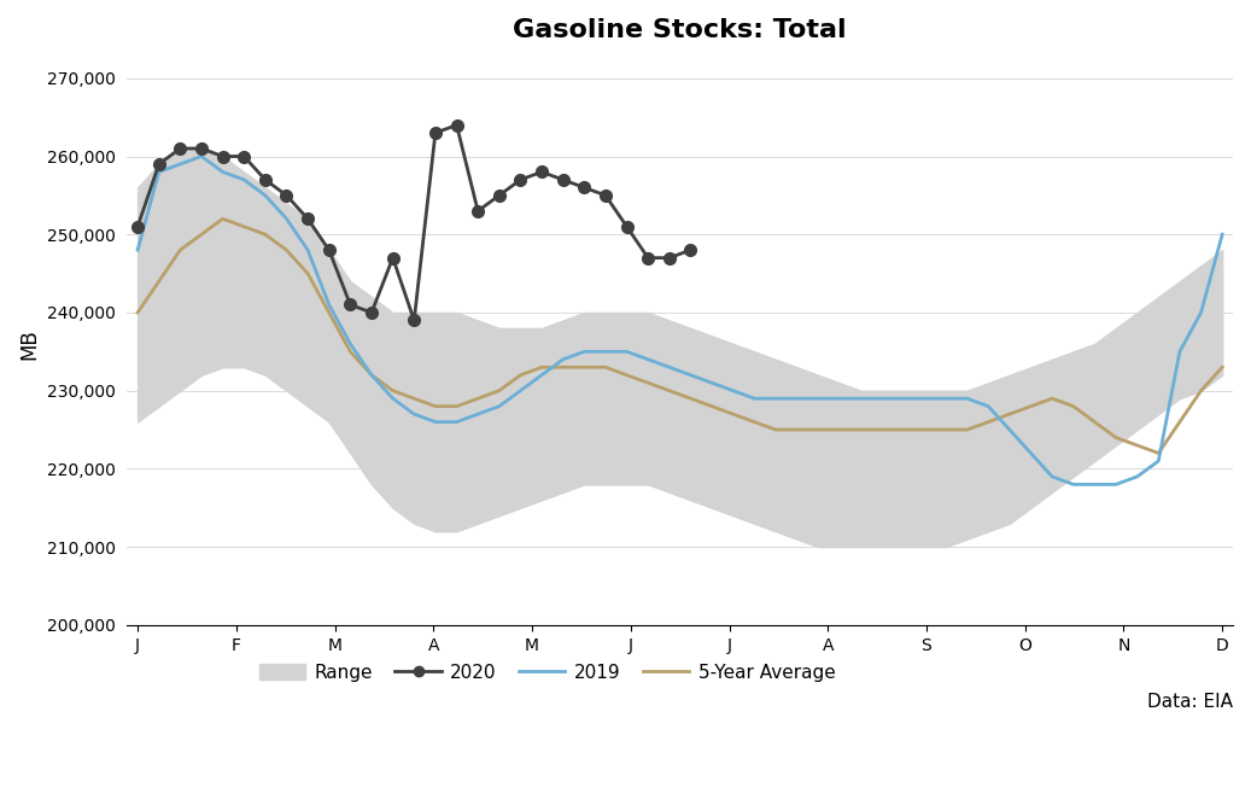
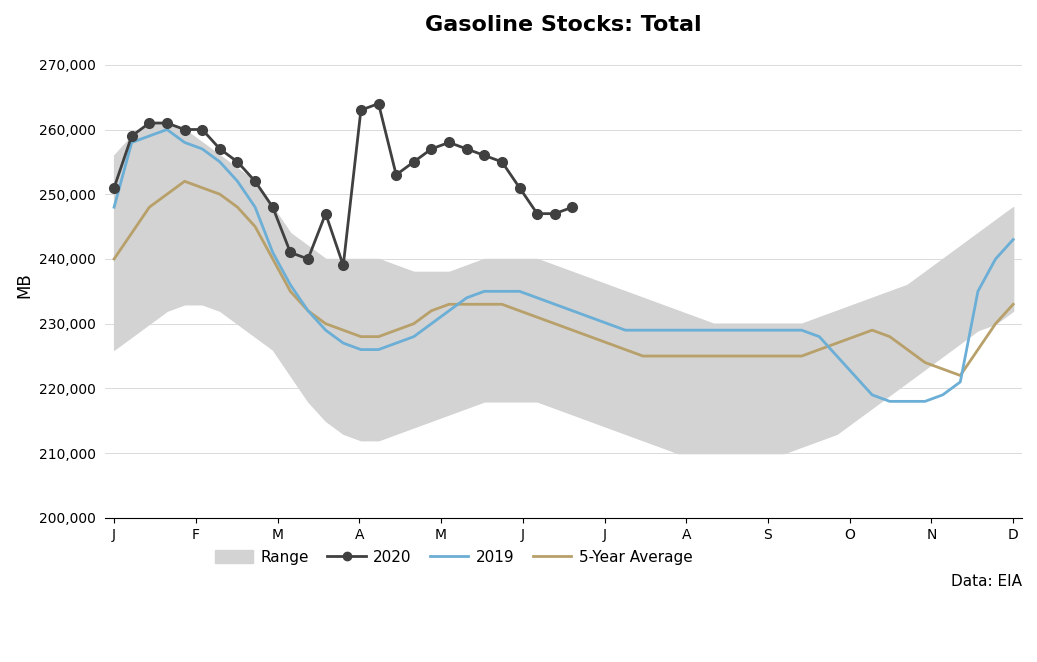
2019/D: 250,000 -> 243,000
